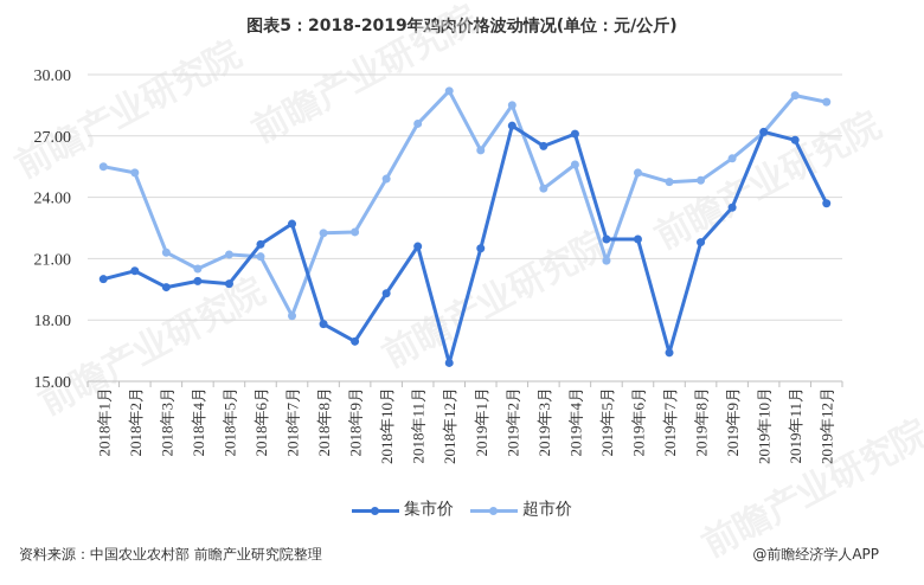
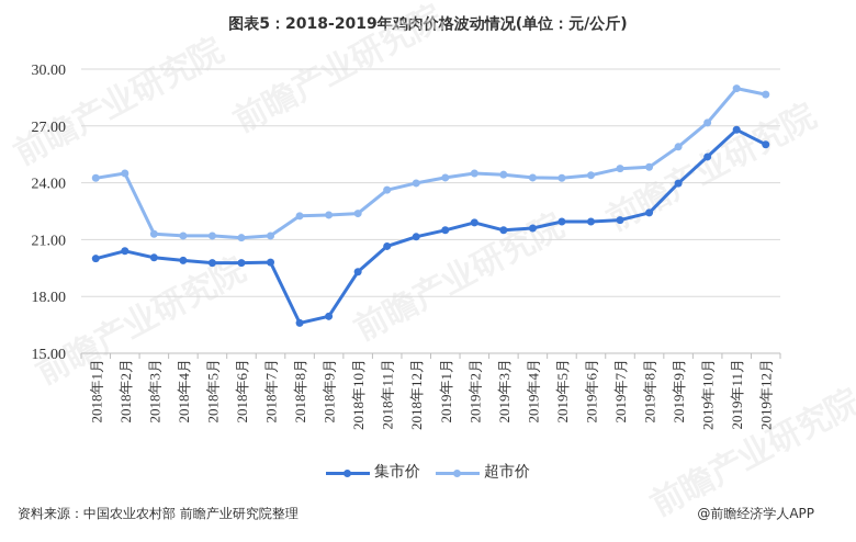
超市价/2018年1月: 25.5 -> 24.2
超市价/2018年2月: 25.2 -> 24.5
集市价/2018年3月: 19.6 -> 20.1
超市价/2018年4月: 20.5 -> 21.2
集市价/2018年6月: 21.7 -> 19.8
集市价/2018年7月: 22.7 -> 19.8
超市价/2018年7月: 18.2 -> 21.2
集市价/2018年8月: 17.8 -> 16.6
超市价/2018年10月: 24.9 -> 22.4
集市价/2018年11月: 21.6 -> 20.6
超市价/2018年11月: 27.6 -> 23.6
集市价/2018年12月: 15.9 -> 21.1
超市价/2018年12月: 29.2 -> 24.0
超市价/2019年1月: 26.3 -> 24.3
集市价/2019年2月: 27.5 -> 21.9
超市价/2019年2月: 28.5 -> 24.5
集市价/2019年3月: 26.5 -> 21.5
集市价/2019年4月: 27.1 -> 21.6
超市价/2019年4月: 25.6 -> 24.3
超市价/2019年5月: 20.9 -> 24.2
超市价/2019年6月: 25.2 -> 24.4
集市价/2019年7月: 16.4 -> 22.0
集市价/2019年8月: 21.8 -> 22.4
集市价/2019年9月: 23.5 -> 24.0
集市价/2019年10月: 27.2 -> 25.4
集市价/2019年12月: 23.7 -> 26.0
